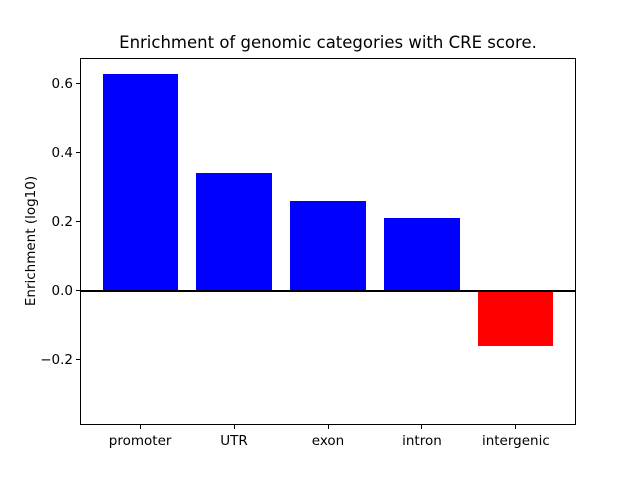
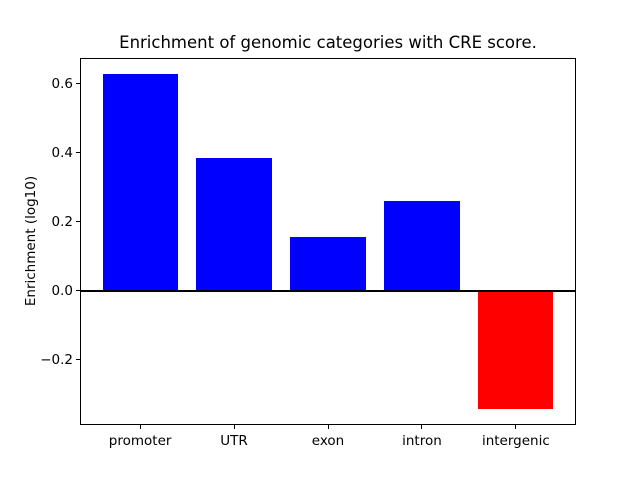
UTR: 0.34 -> 0.39
exon: 0.26 -> 0.16
intron: 0.21 -> 0.26
intergenic: -0.16 -> -0.34
